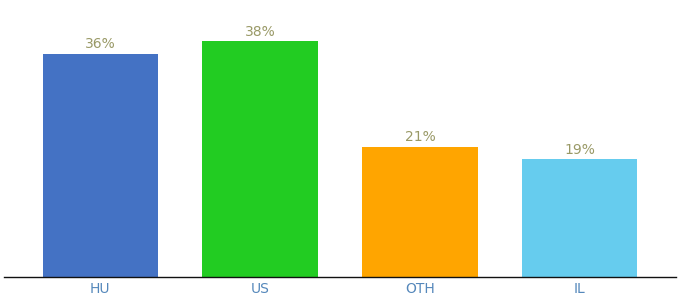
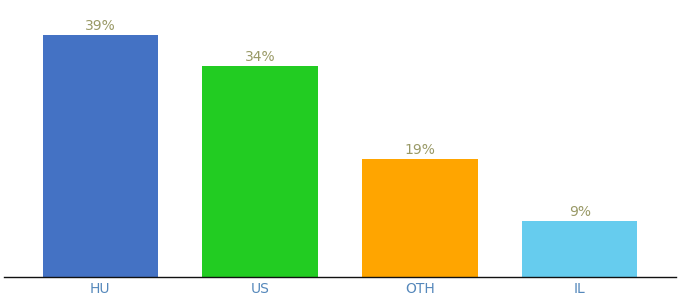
HU: 36% -> 39%
US: 38% -> 34%
OTH: 21% -> 19%
IL: 19% -> 9%
